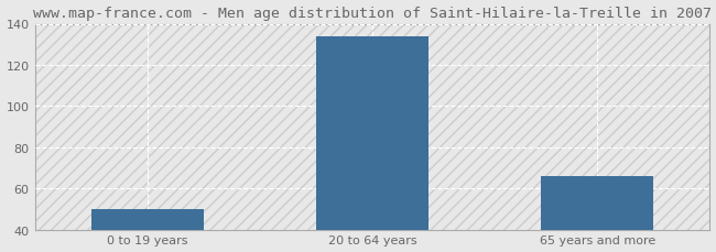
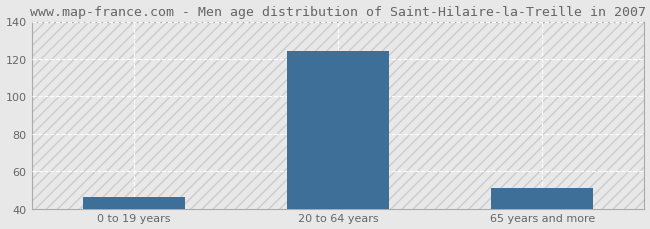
0 to 19 years: 50 -> 46
20 to 64 years: 134 -> 124
65 years and more: 66 -> 51
